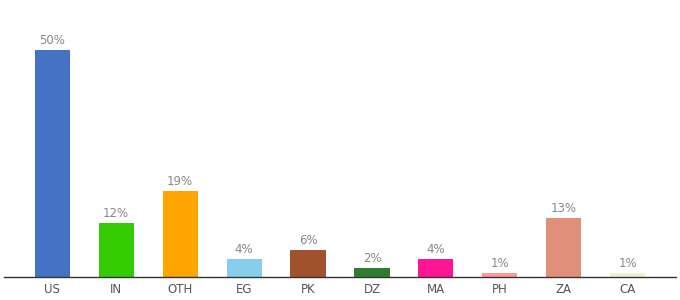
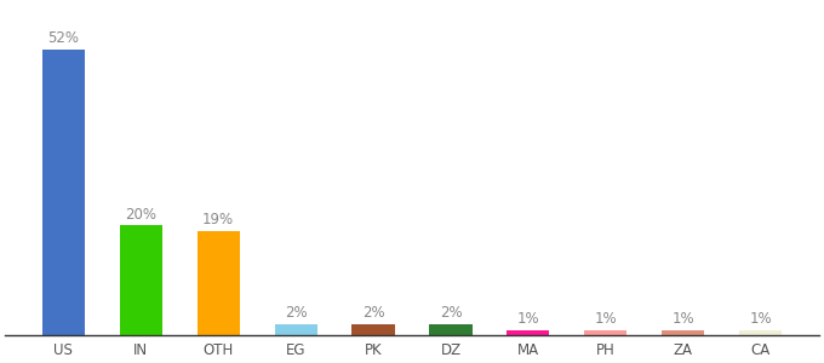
US: 50% -> 52%
IN: 12% -> 20%
EG: 4% -> 2%
PK: 6% -> 2%
MA: 4% -> 1%
ZA: 13% -> 1%
